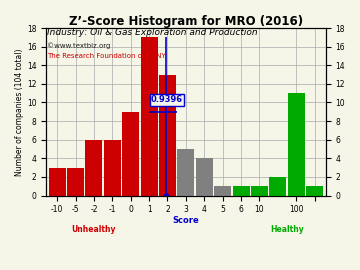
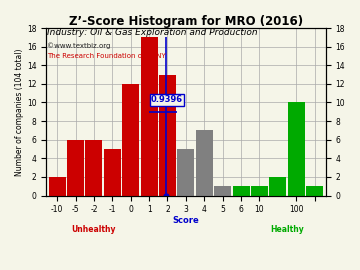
-10: 3 -> 2
-5: 3 -> 6
-1: 6 -> 5
0: 9 -> 12
4: 4 -> 7
100: 11 -> 10
